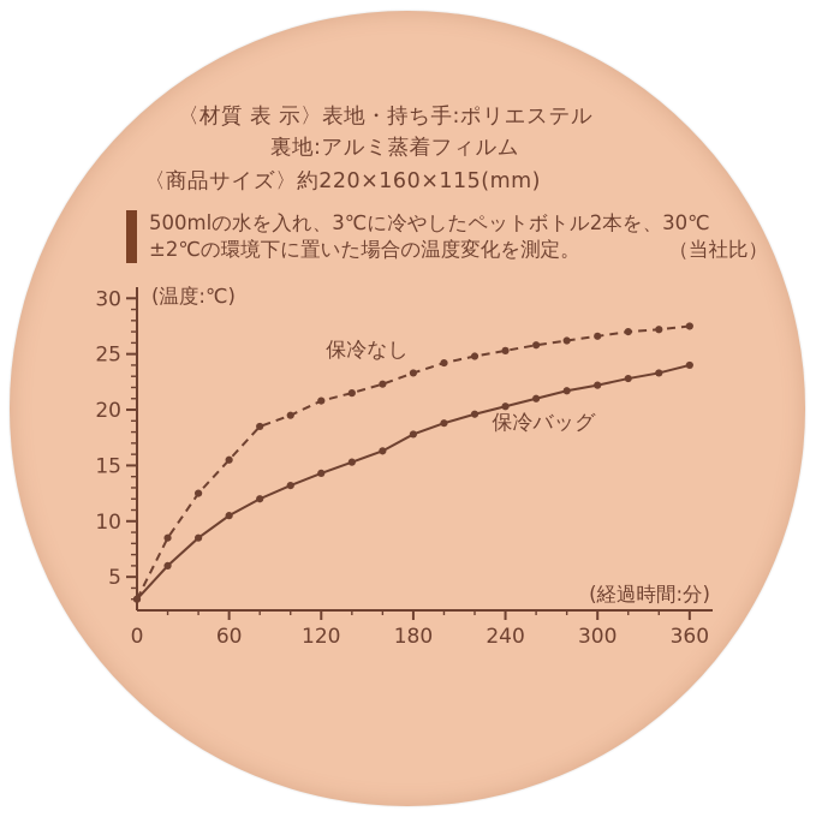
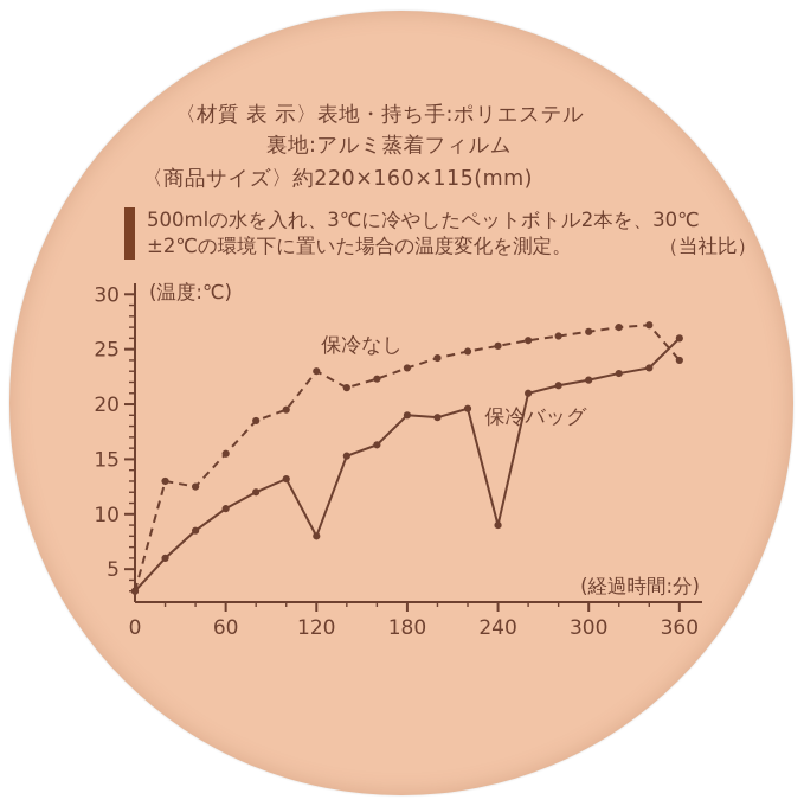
保冷なし/20: 8 -> 13
保冷なし/120: 21 -> 23
保冷バッグ/120: 14 -> 8
保冷バッグ/180: 18 -> 19
保冷バッグ/240: 20 -> 9
保冷なし/360: 28 -> 24
保冷バッグ/360: 24 -> 26
